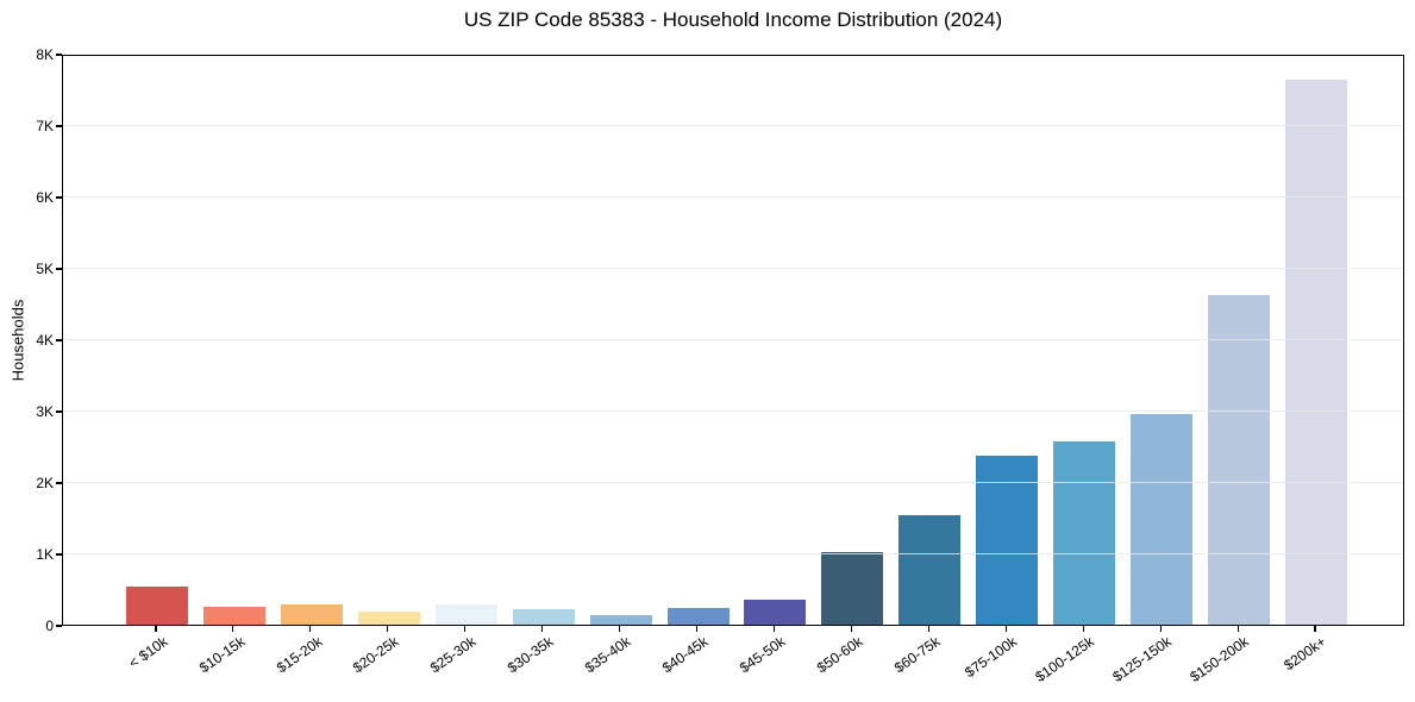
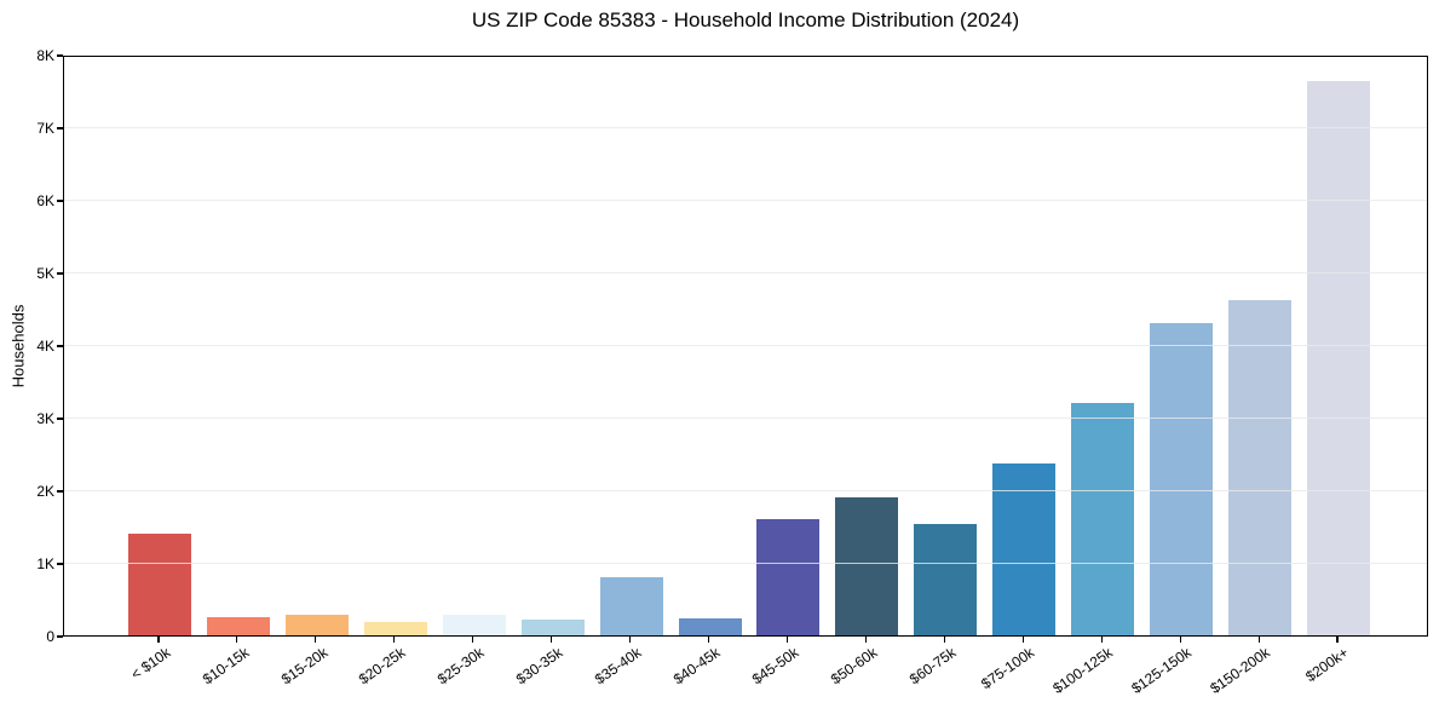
< $10k: 0.5K -> 1.4K
$35-40k: 0.1K -> 0.8K
$45-50k: 0.4K -> 1.6K
$50-60k: 1.0K -> 1.9K
$100-125k: 2.6K -> 3.2K
$125-150k: 3.0K -> 4.3K
